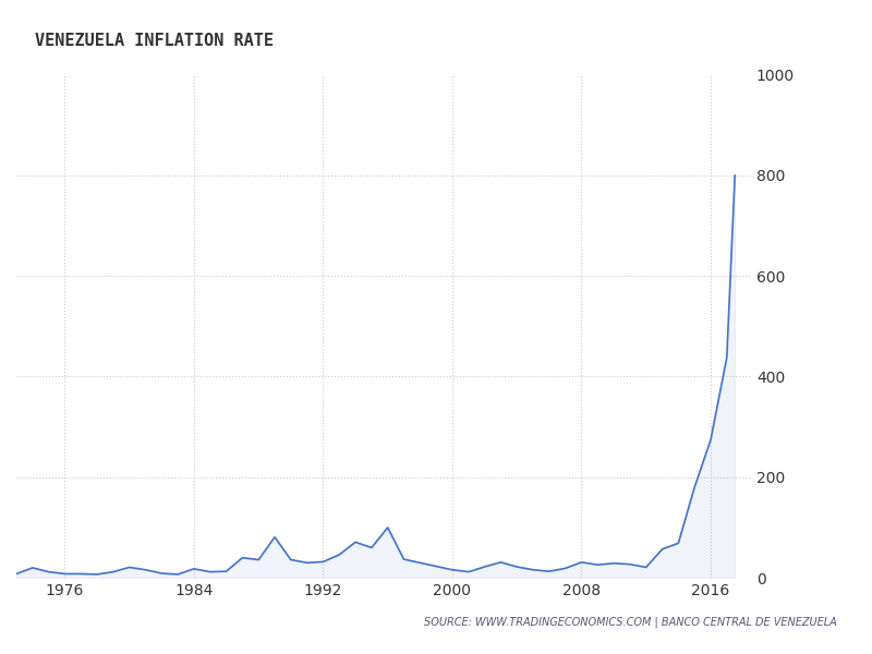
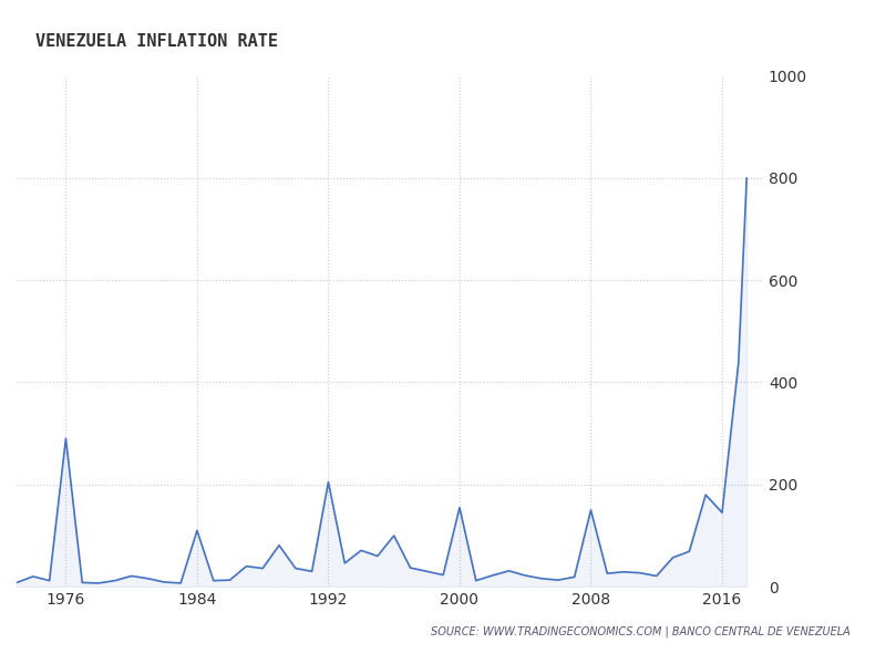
1976: 8 -> 290
1984: 18 -> 110
1992: 32 -> 205
2000: 16 -> 155
2008: 31 -> 150
2016: 274 -> 145
